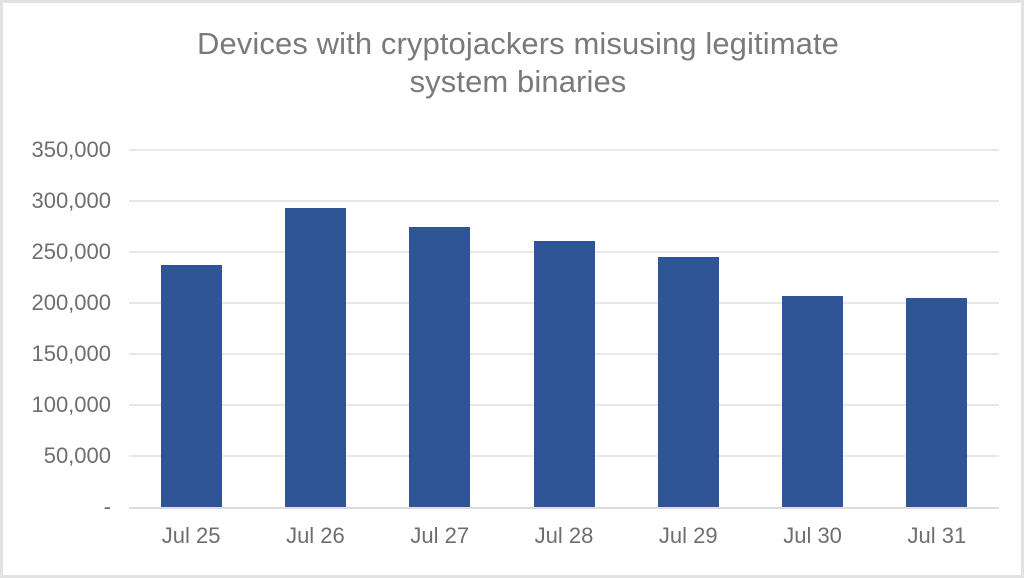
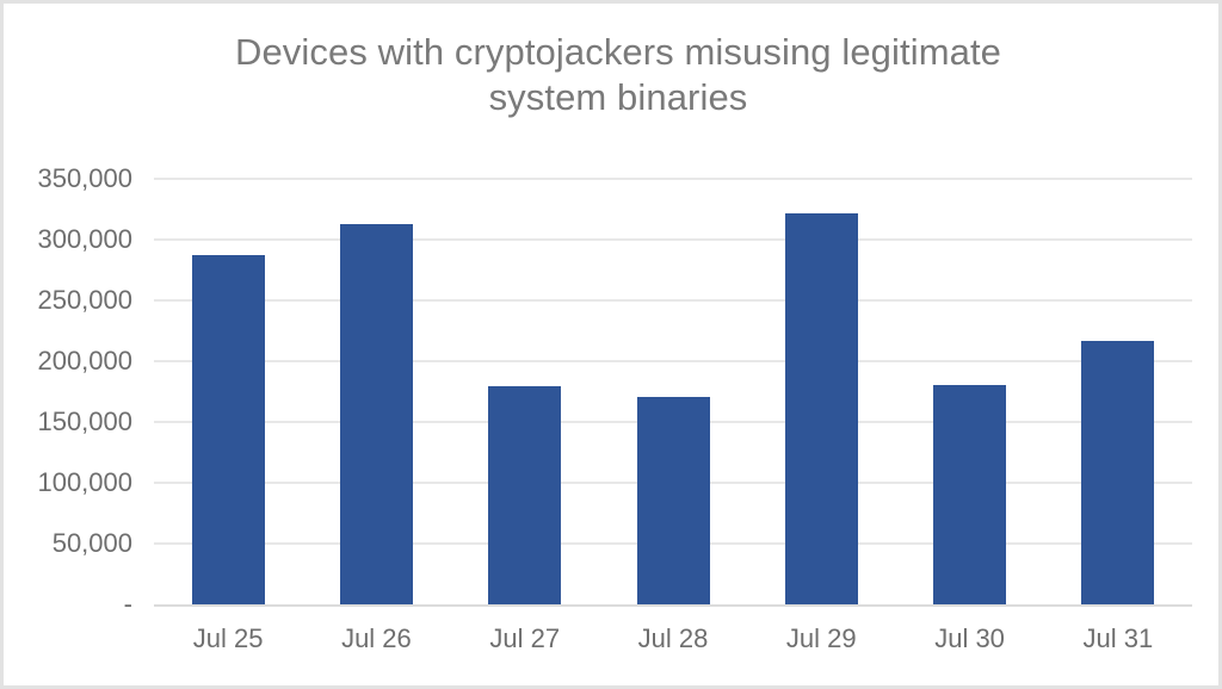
Jul 25: 237000 -> 287000
Jul 26: 293000 -> 313000
Jul 27: 275000 -> 179000
Jul 28: 261000 -> 171000
Jul 29: 245000 -> 322000
Jul 30: 207000 -> 180000
Jul 31: 205000 -> 217000
